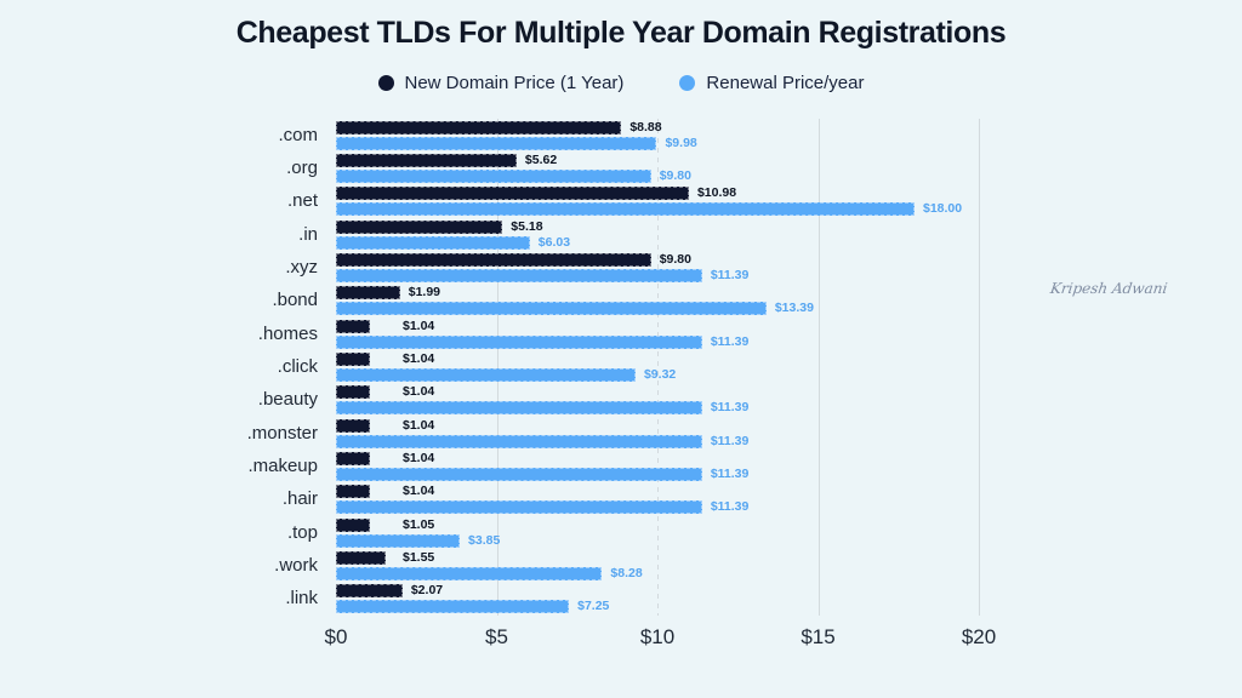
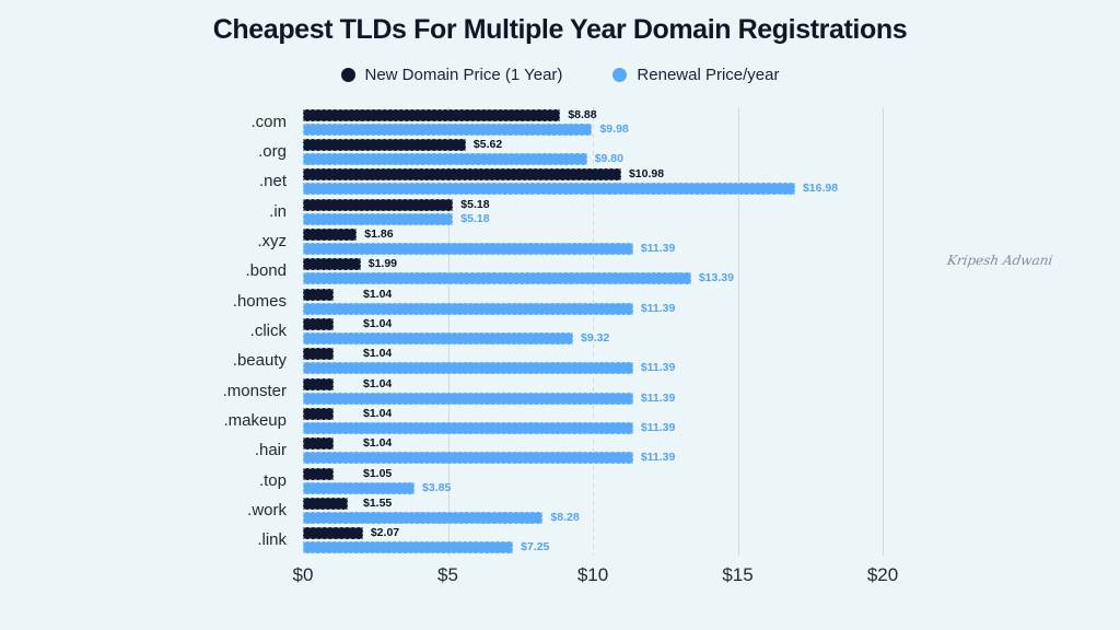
Renewal Price/year/.net: $18.00 -> $16.98
Renewal Price/year/.in: $6.03 -> $5.18
New Domain Price (1 Year)/.xyz: $9.80 -> $1.86
